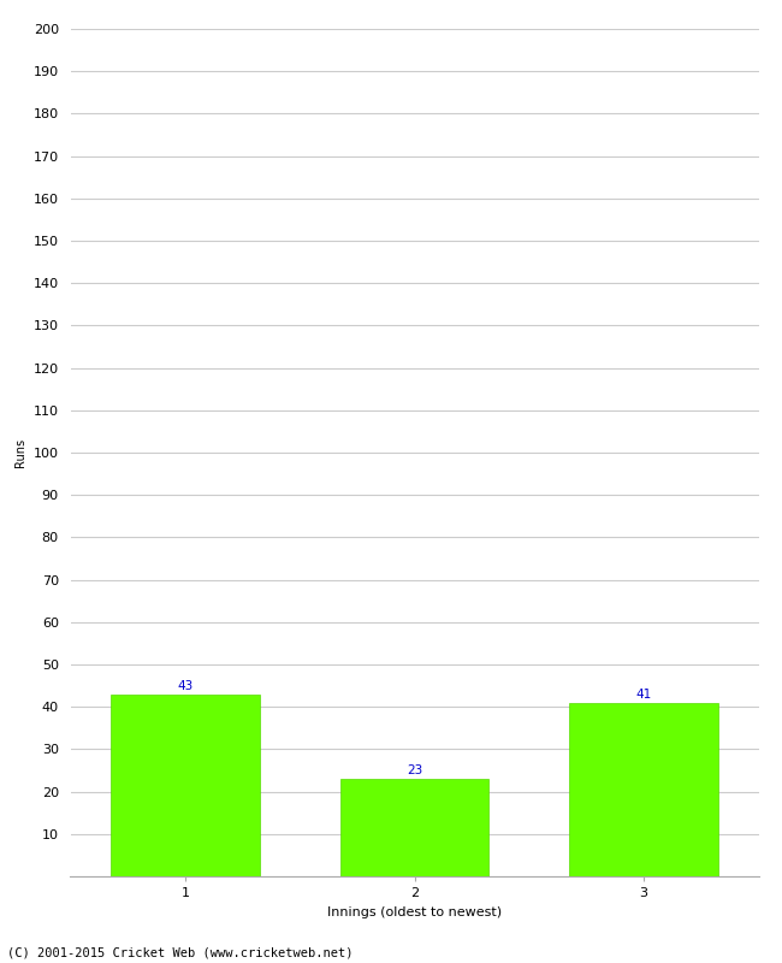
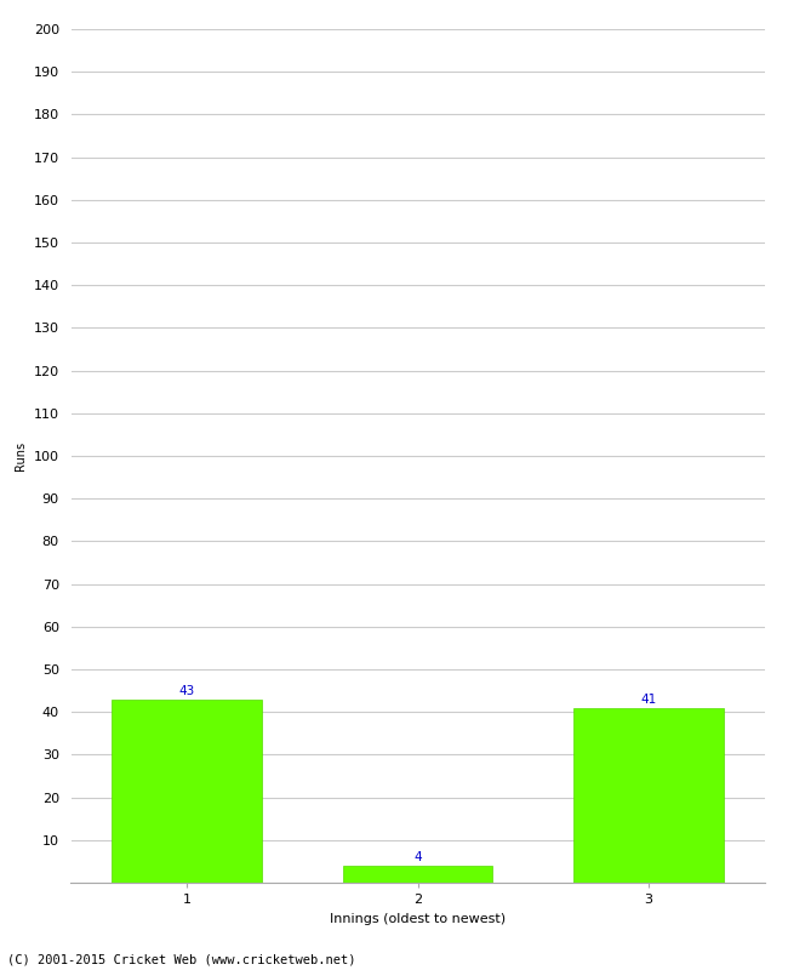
2: 23 -> 4
